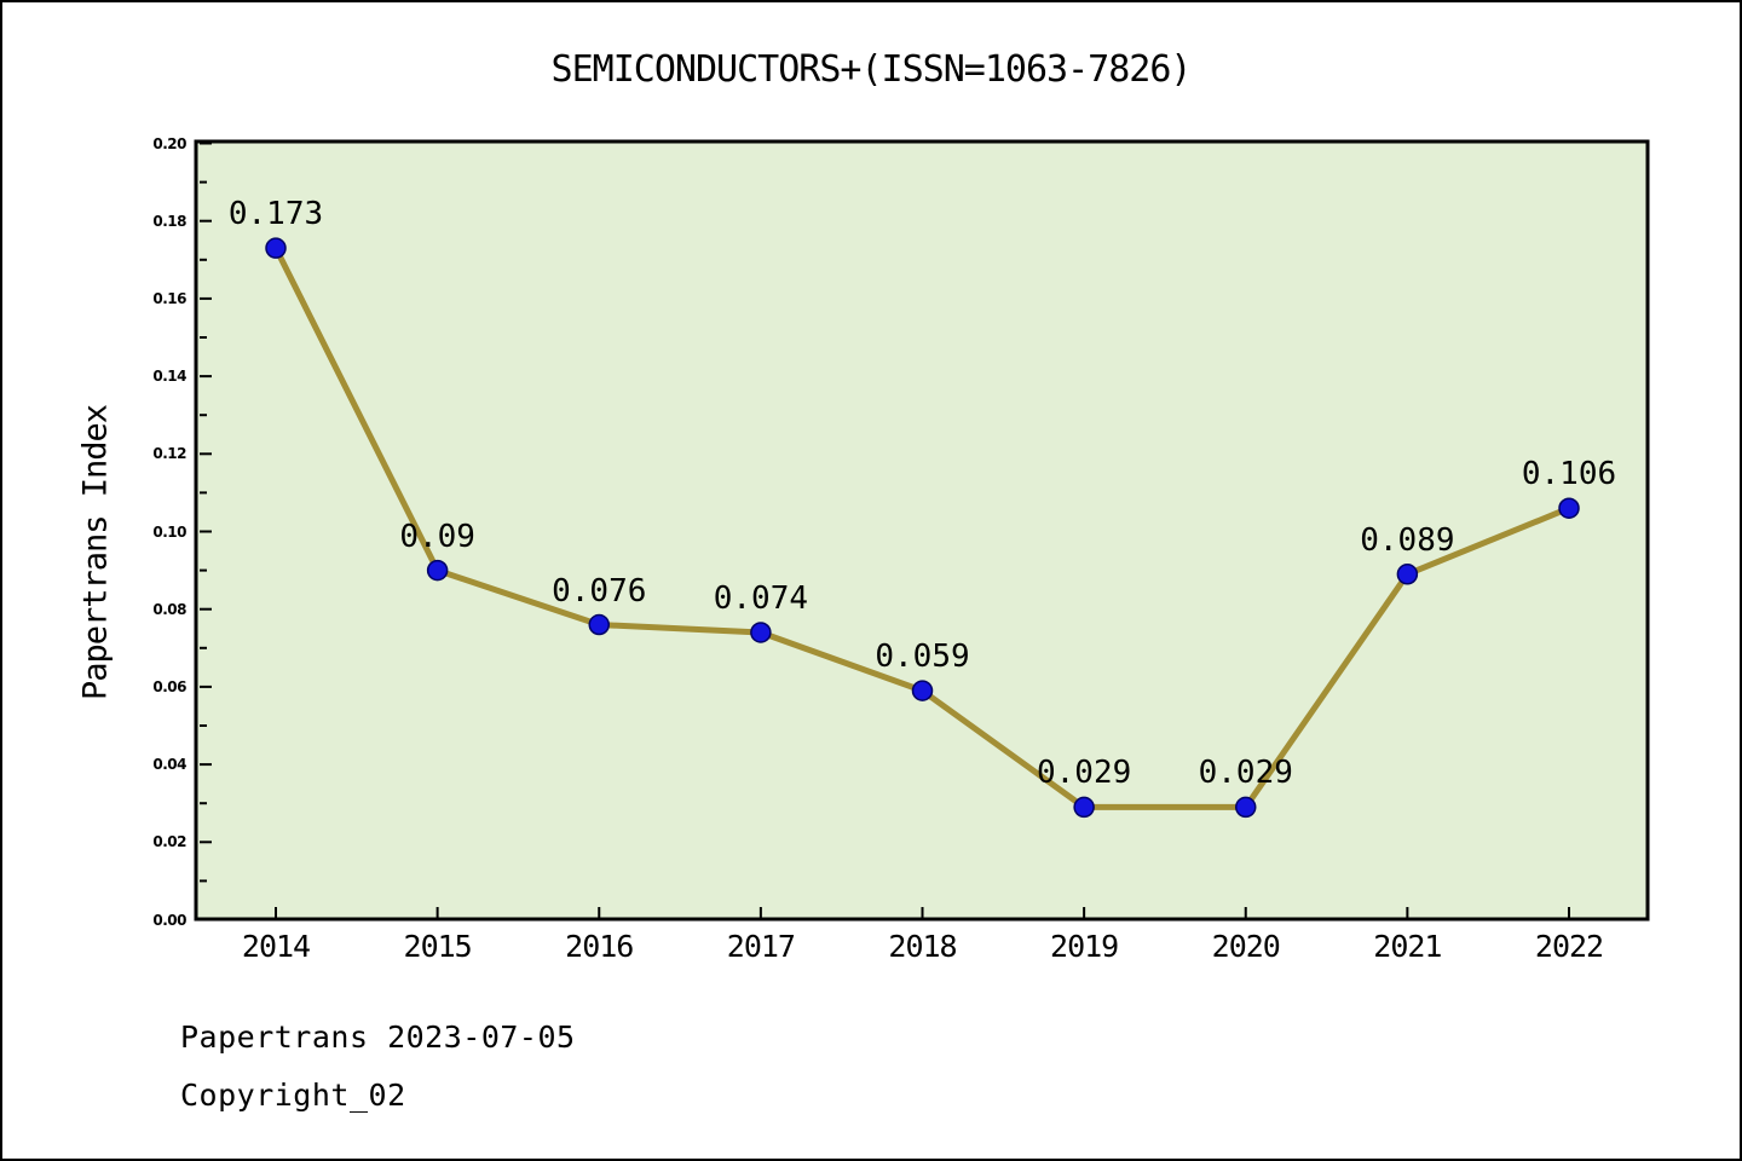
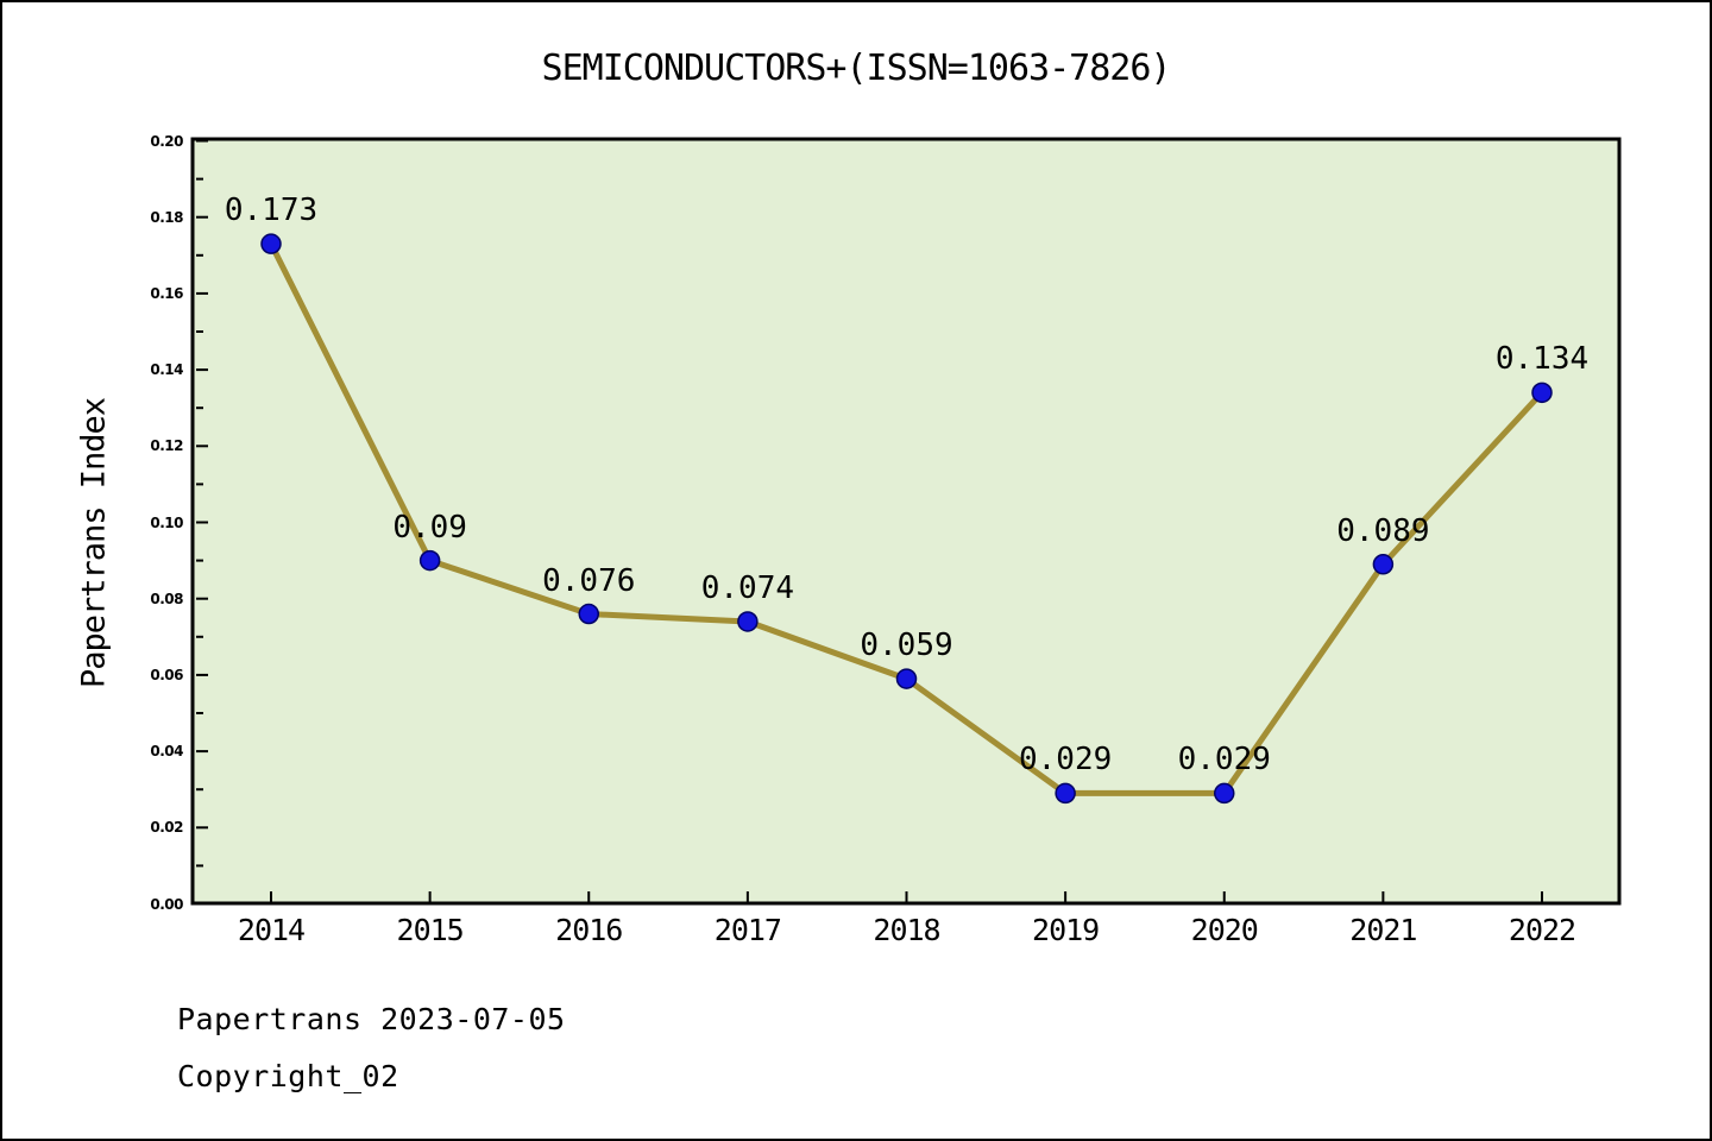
2022: 0.106 -> 0.134
